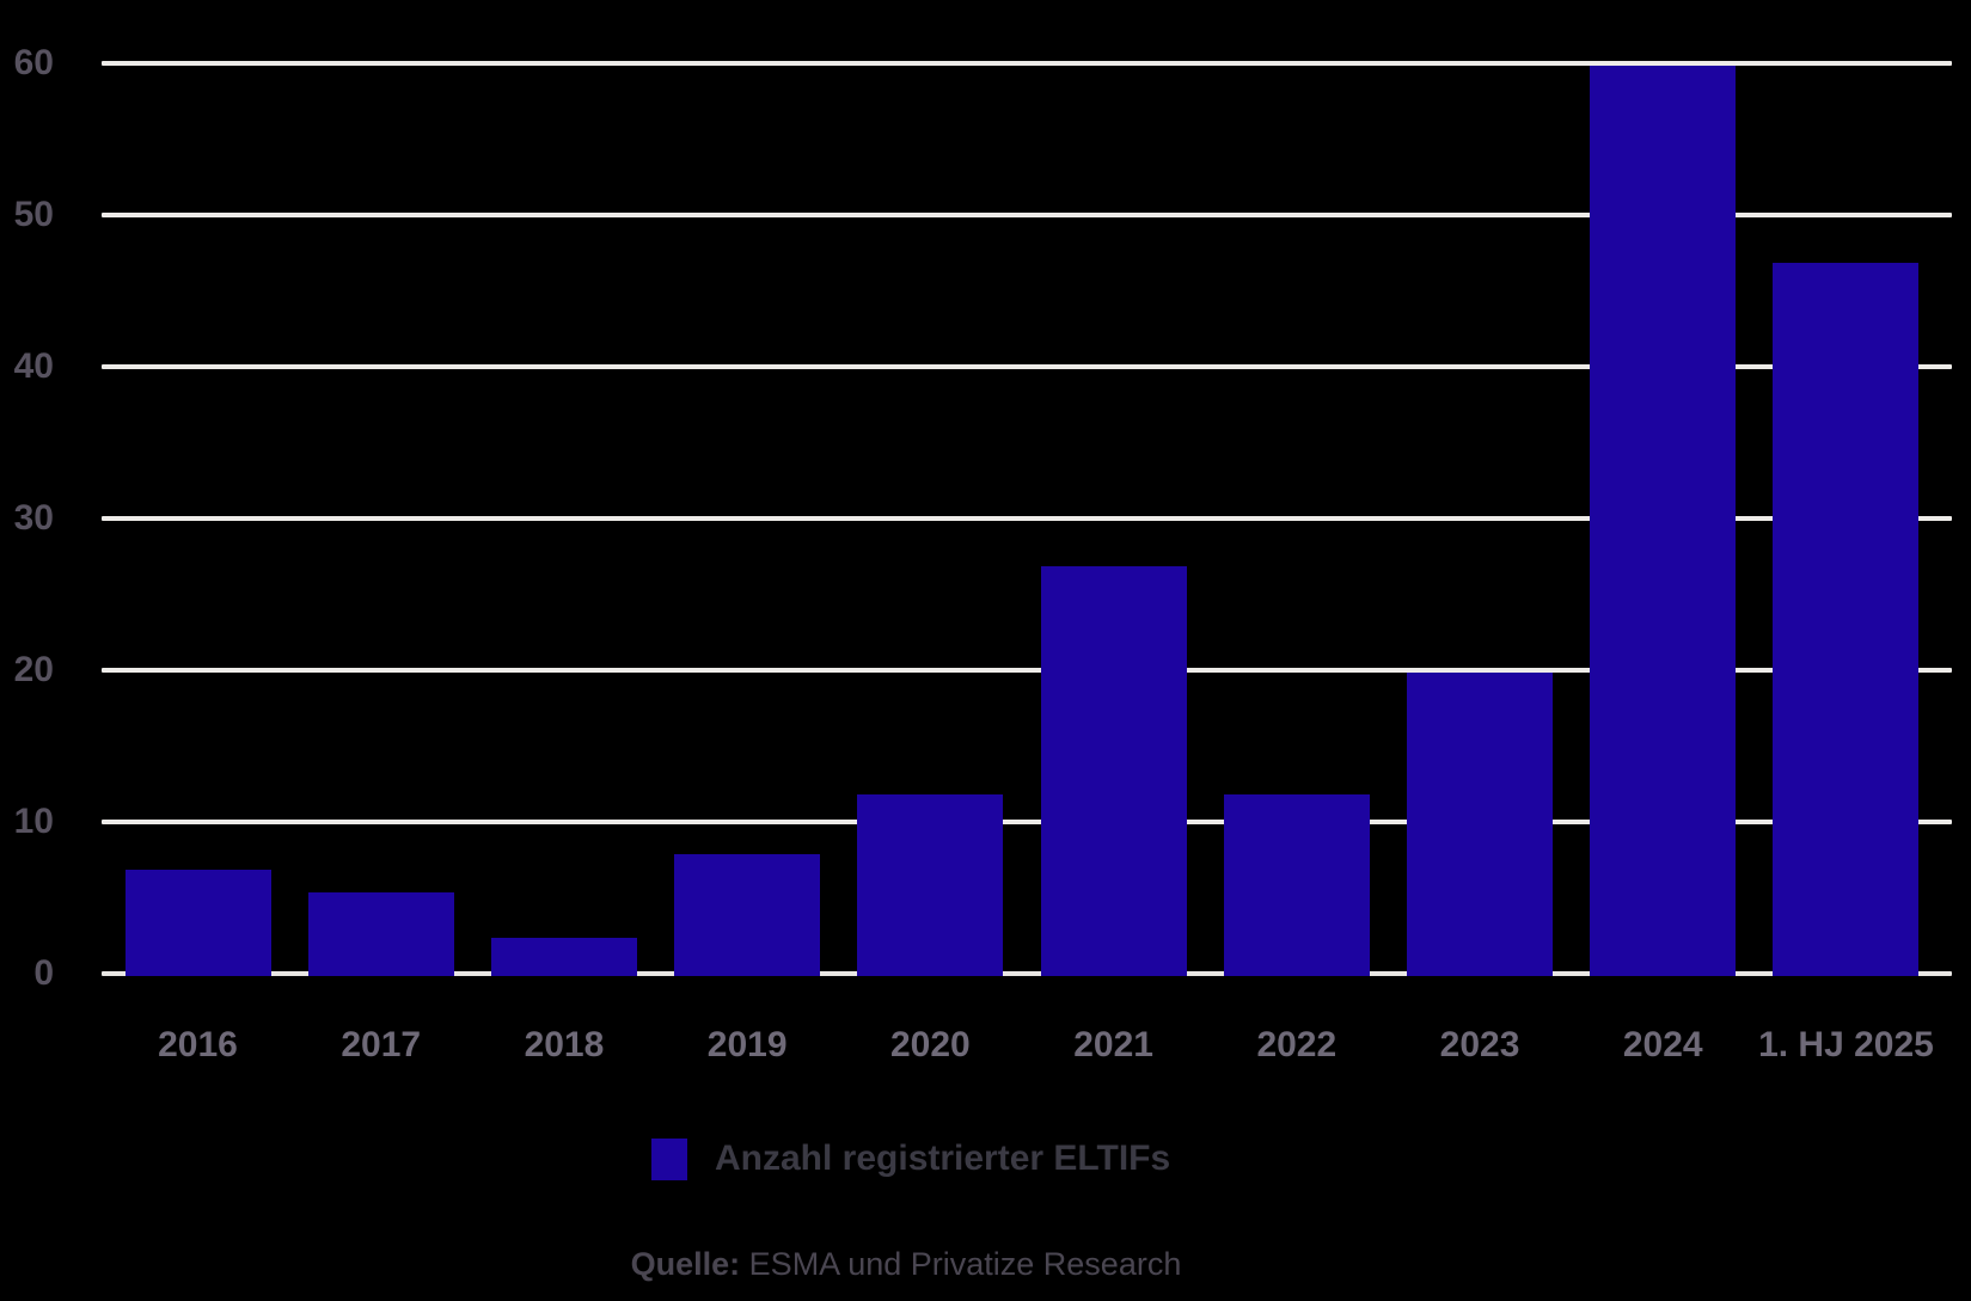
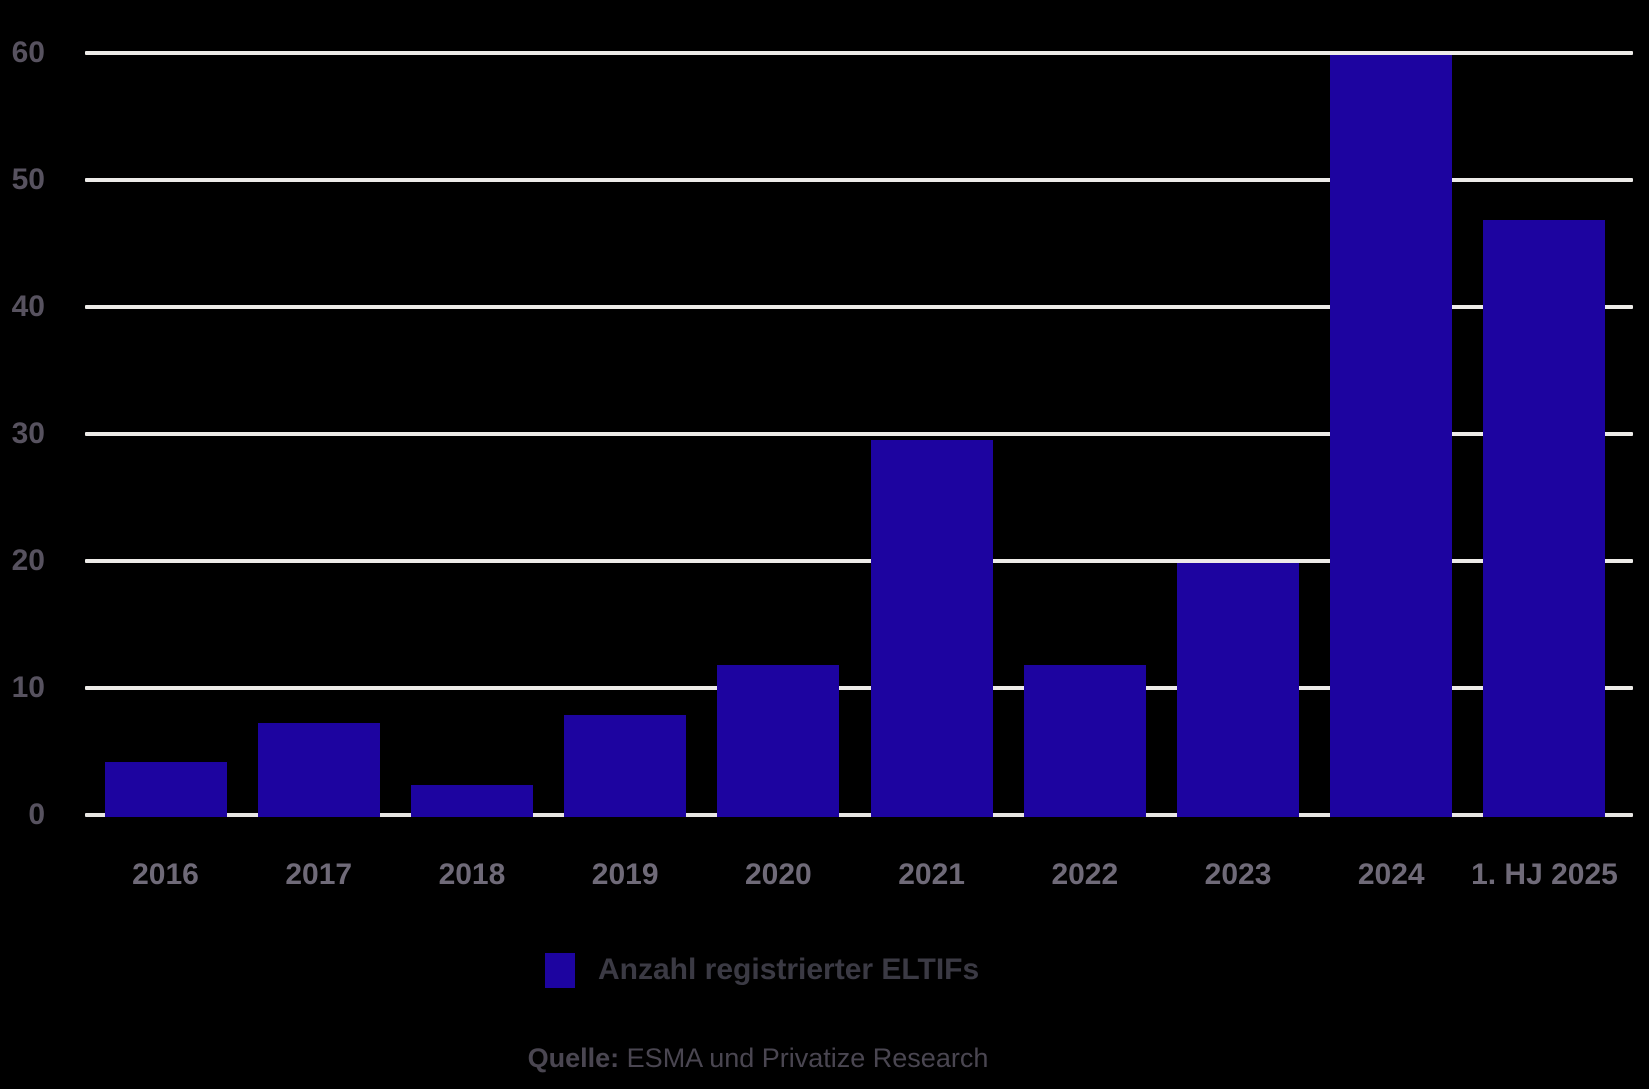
2016: 7.0 -> 4.3
2017: 5.5 -> 7.4
2021: 27.0 -> 29.7
